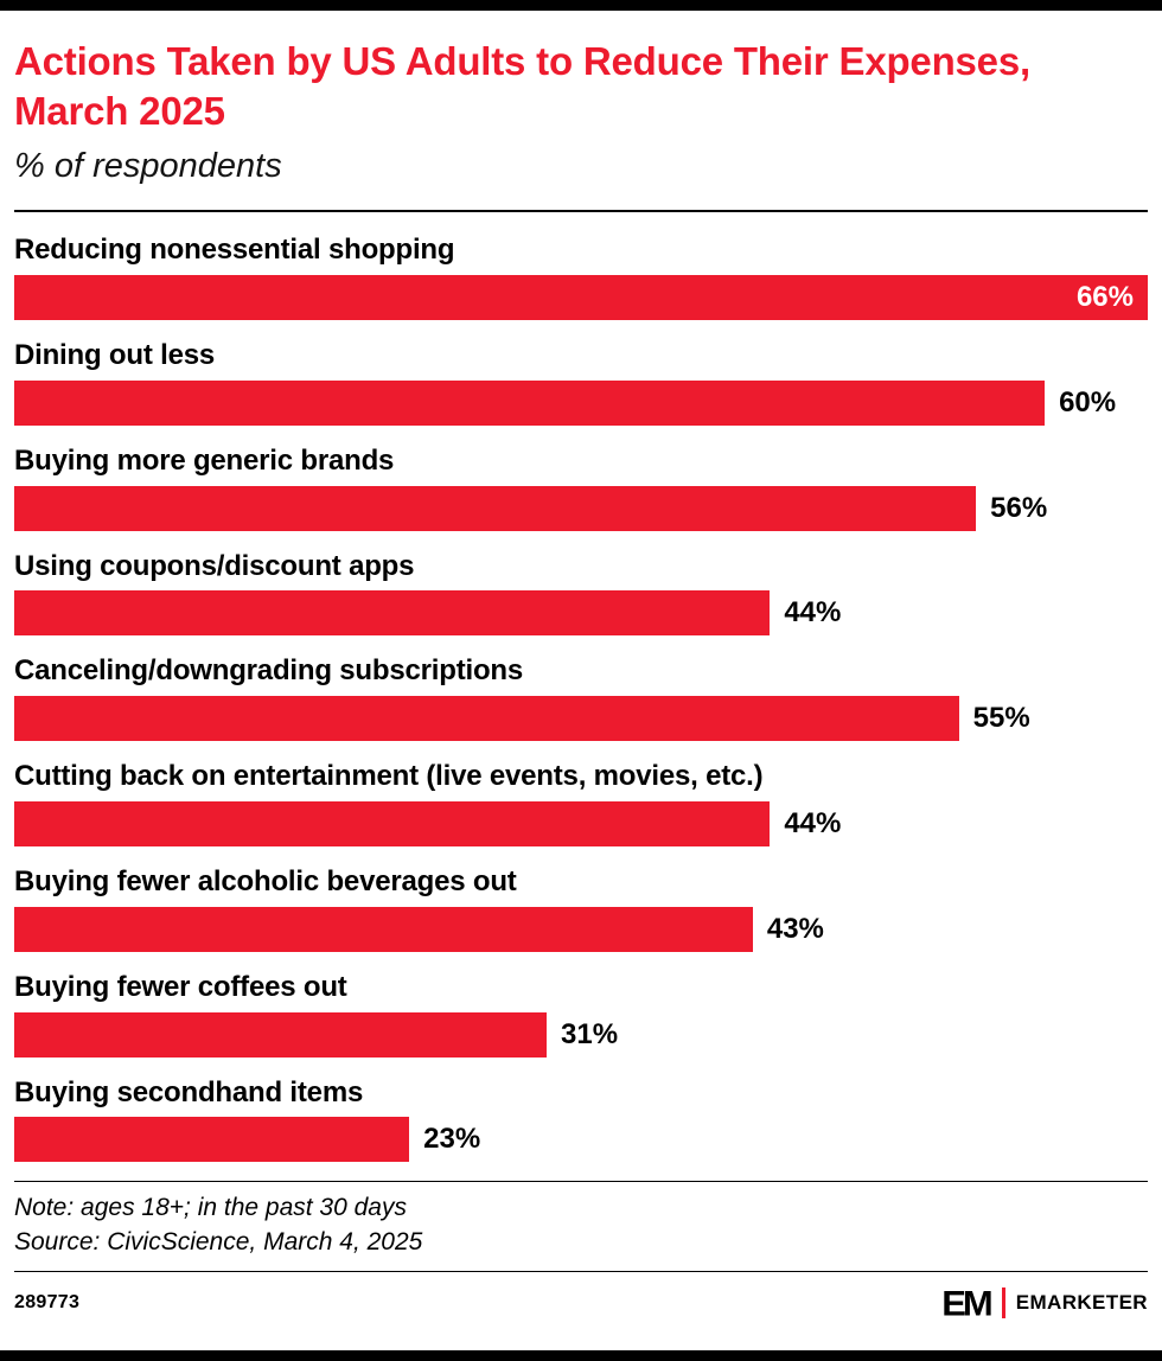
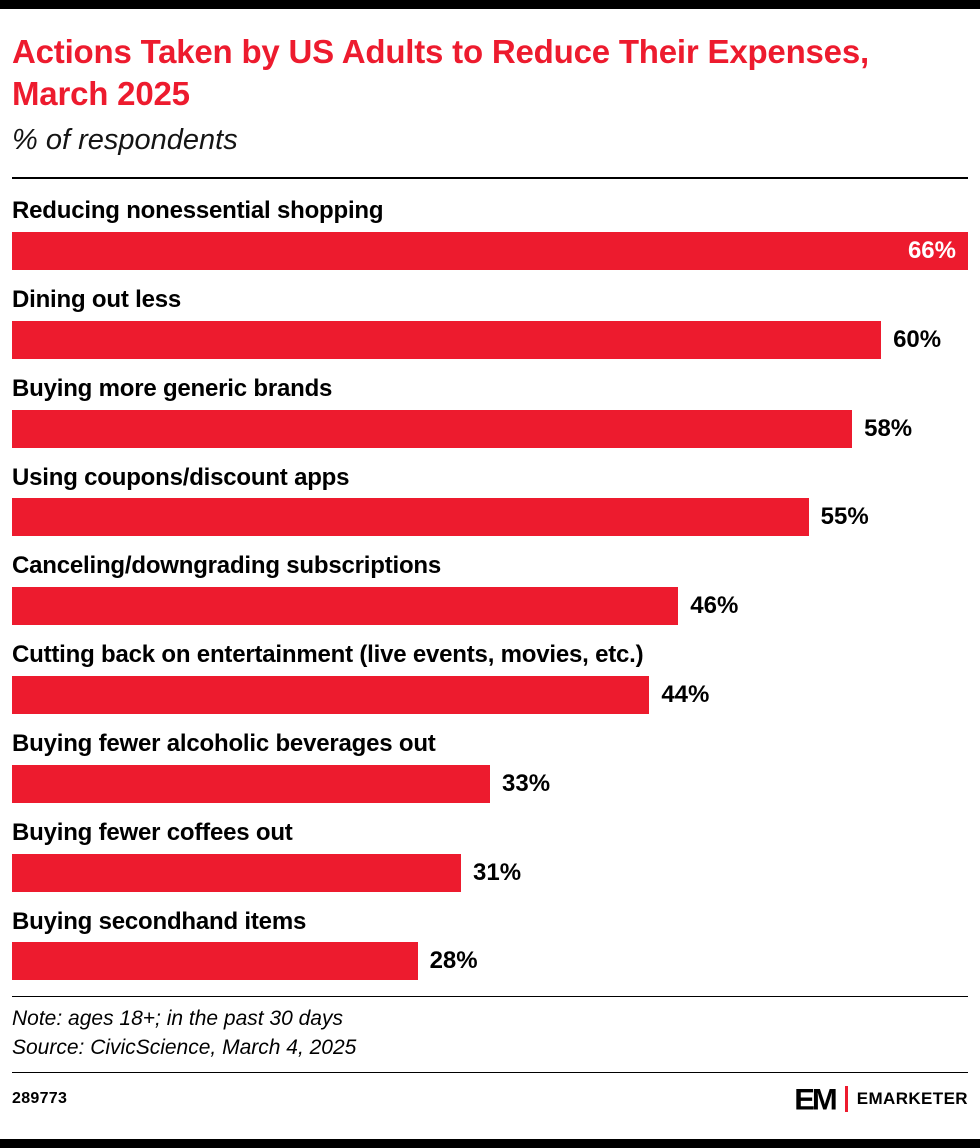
Buying more generic brands: 56% -> 58%
Using coupons/discount apps: 44% -> 55%
Canceling/downgrading subscriptions: 55% -> 46%
Buying fewer alcoholic beverages out: 43% -> 33%
Buying secondhand items: 23% -> 28%
